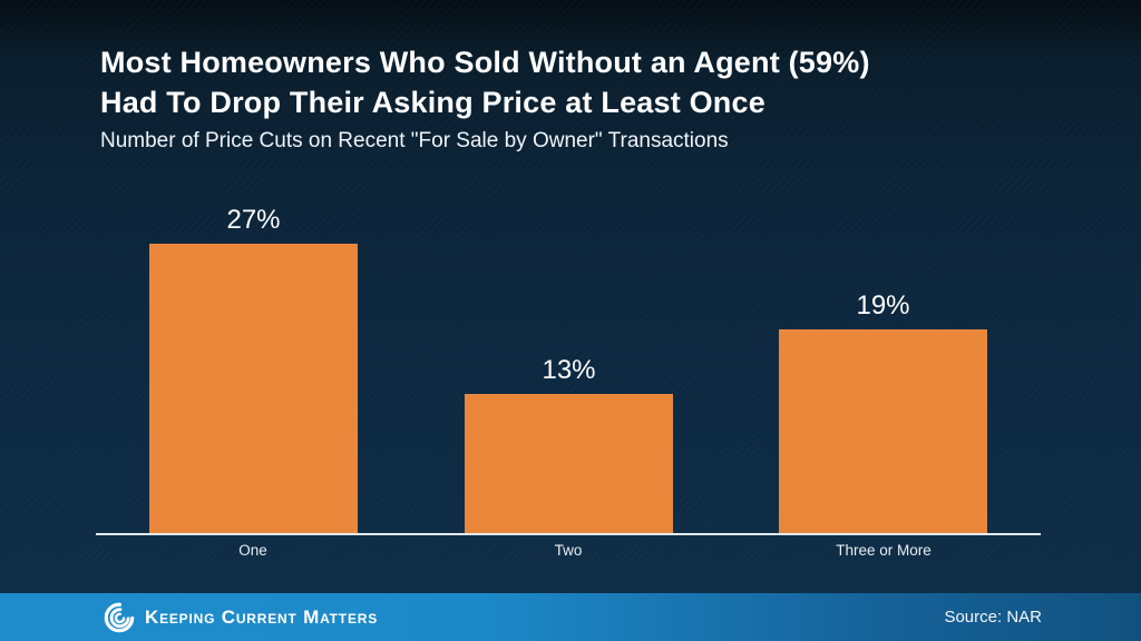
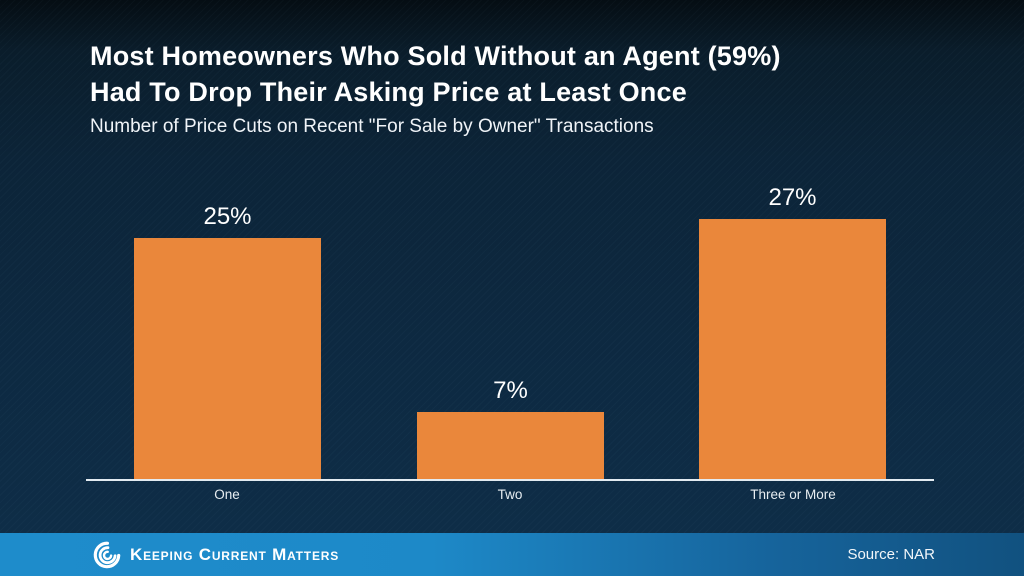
One: 27% -> 25%
Two: 13% -> 7%
Three or More: 19% -> 27%
